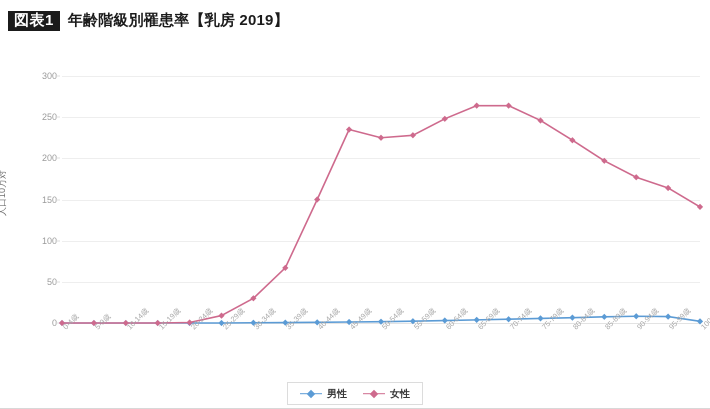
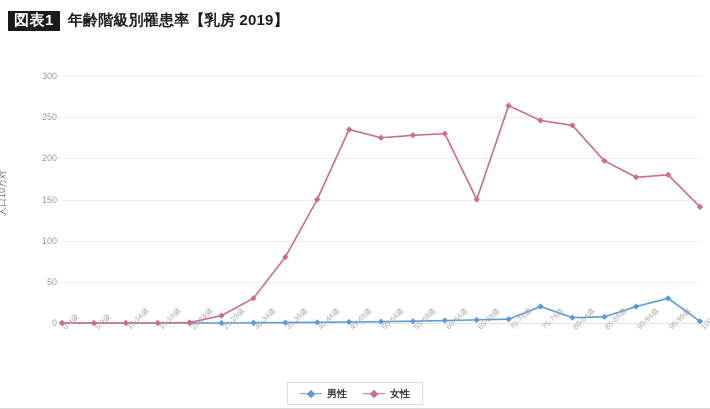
女性/35-39歳: 70 -> 80
女性/60-64歳: 250 -> 230
女性/65-69歳: 260 -> 150
男性/75-79歳: 10 -> 20
女性/80-84歳: 220 -> 240
男性/90-94歳: 10 -> 20
男性/95-99歳: 10 -> 30
女性/95-99歳: 160 -> 180
